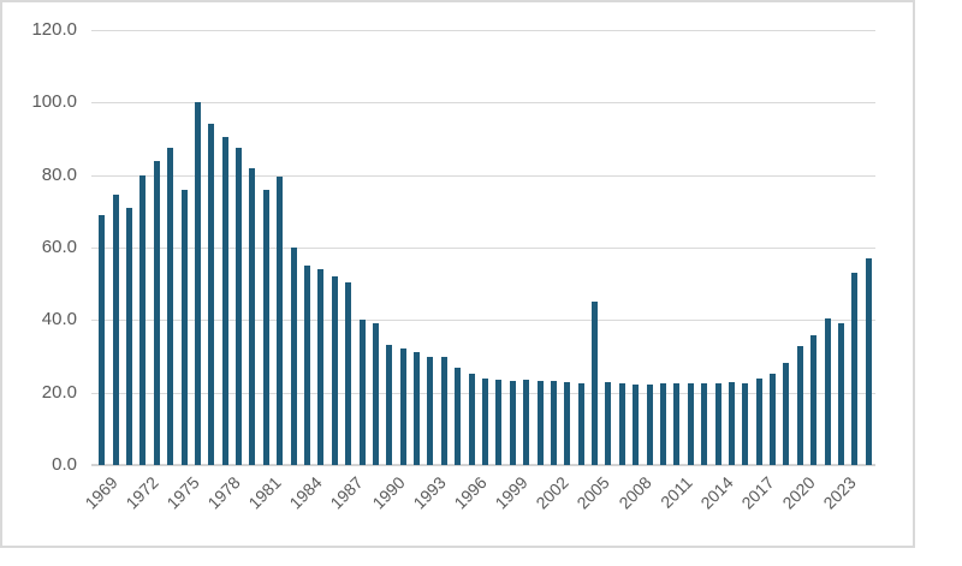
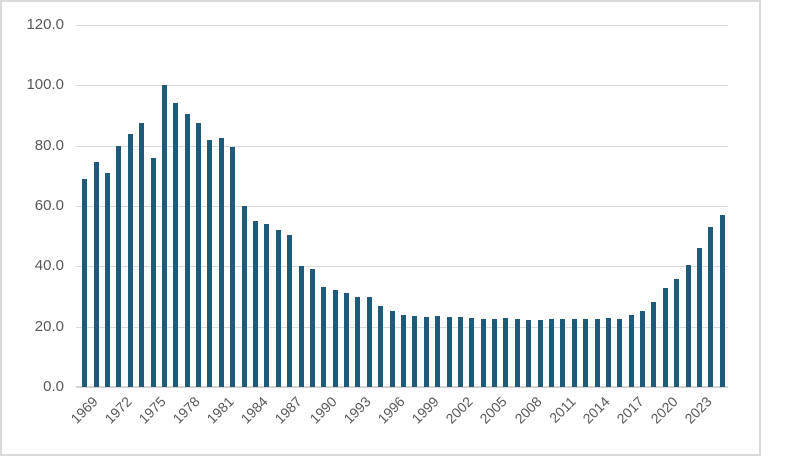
1981: 76 -> 82
2005: 45 -> 22
2023: 39 -> 46
